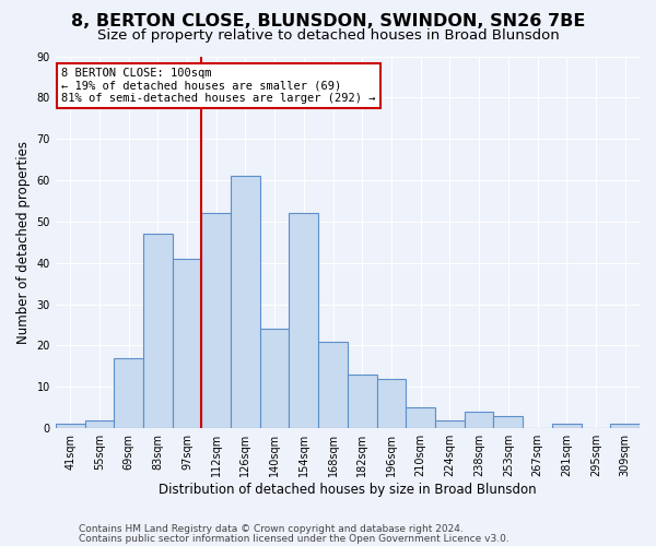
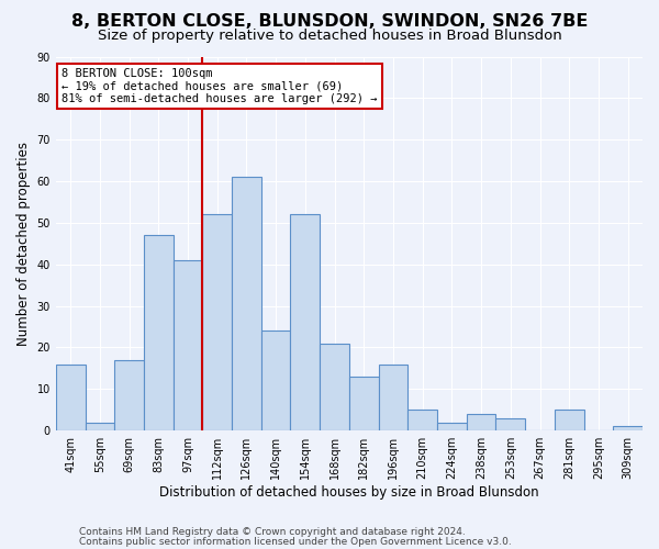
41sqm: 1 -> 16
196sqm: 12 -> 16
281sqm: 1 -> 5
